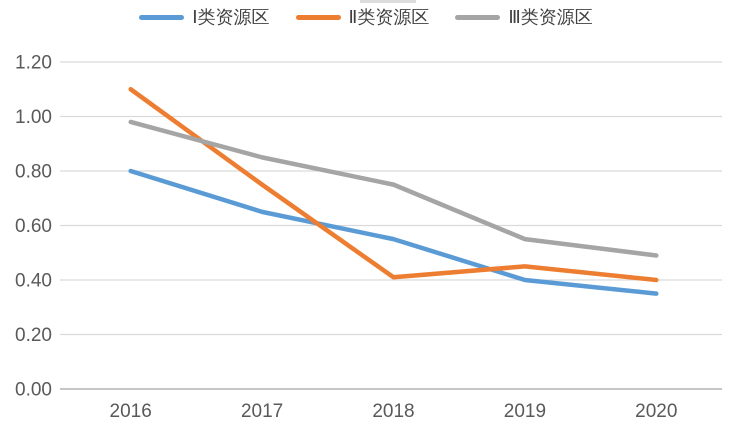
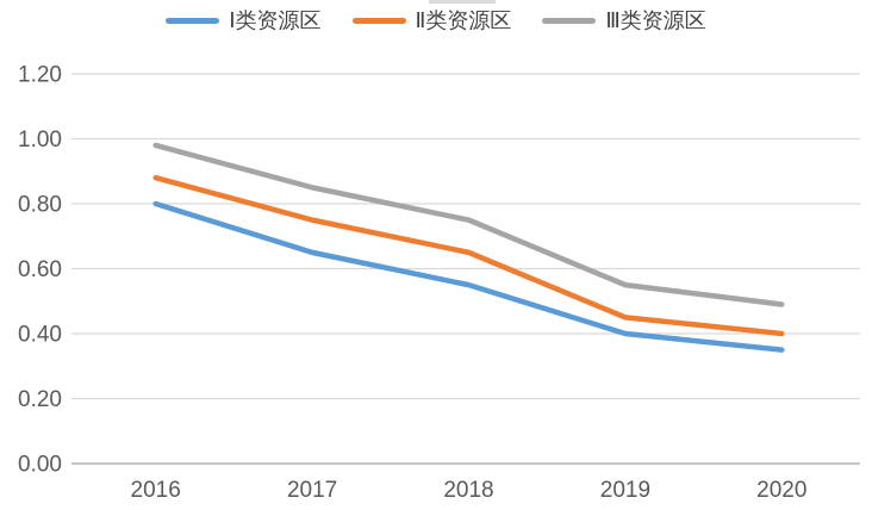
Ⅱ类资源区/2016: 1.10 -> 0.88
Ⅱ类资源区/2018: 0.41 -> 0.65
